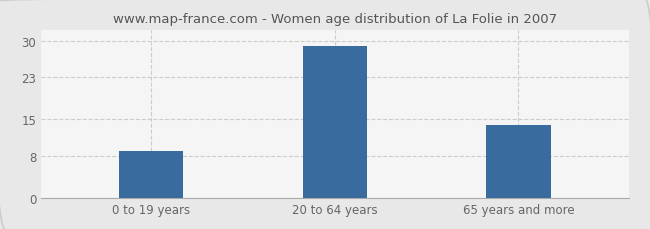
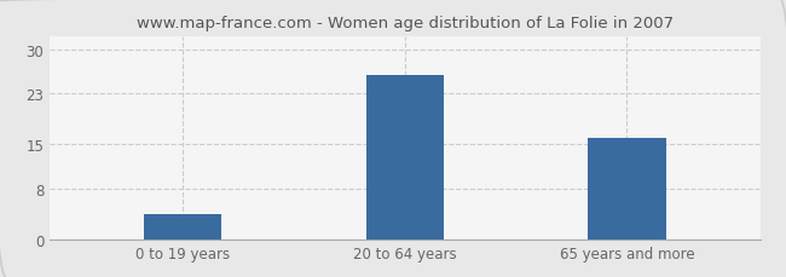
0 to 19 years: 9 -> 4
20 to 64 years: 29 -> 26
65 years and more: 14 -> 16
